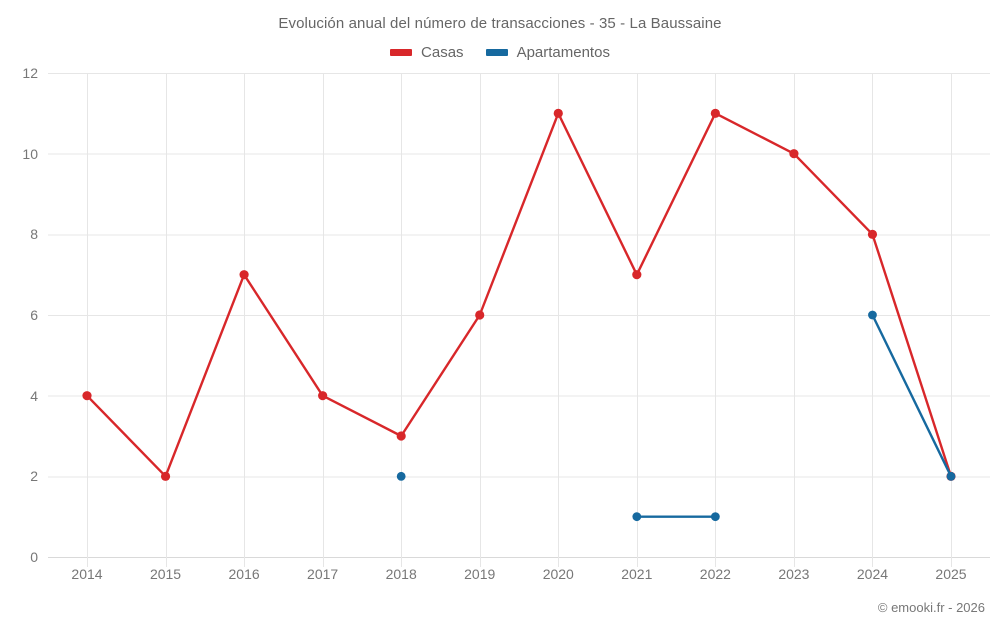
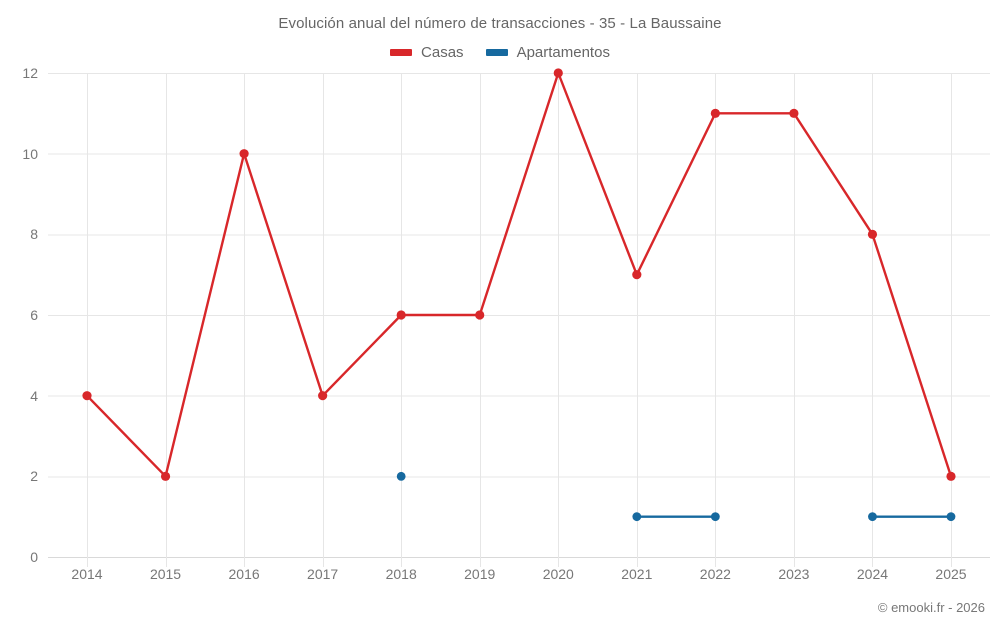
Casas/2016: 7 -> 10
Casas/2018: 3 -> 6
Casas/2020: 11 -> 12
Casas/2023: 10 -> 11
Apartamentos/2024: 6 -> 1
Apartamentos/2025: 2 -> 1
